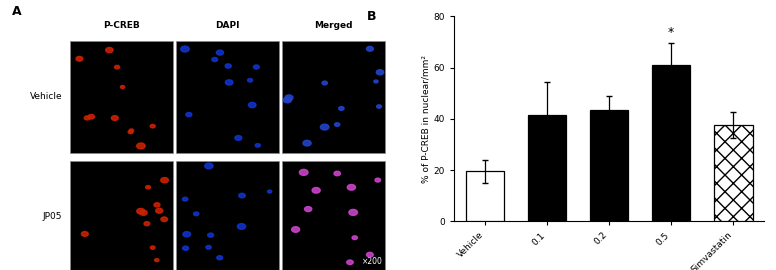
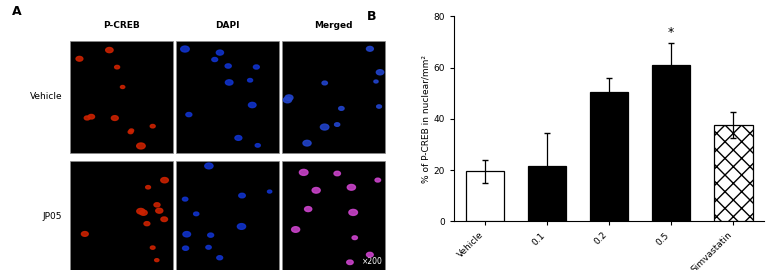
0.1: 41.5 -> 21.5
0.2: 43.5 -> 50.5
